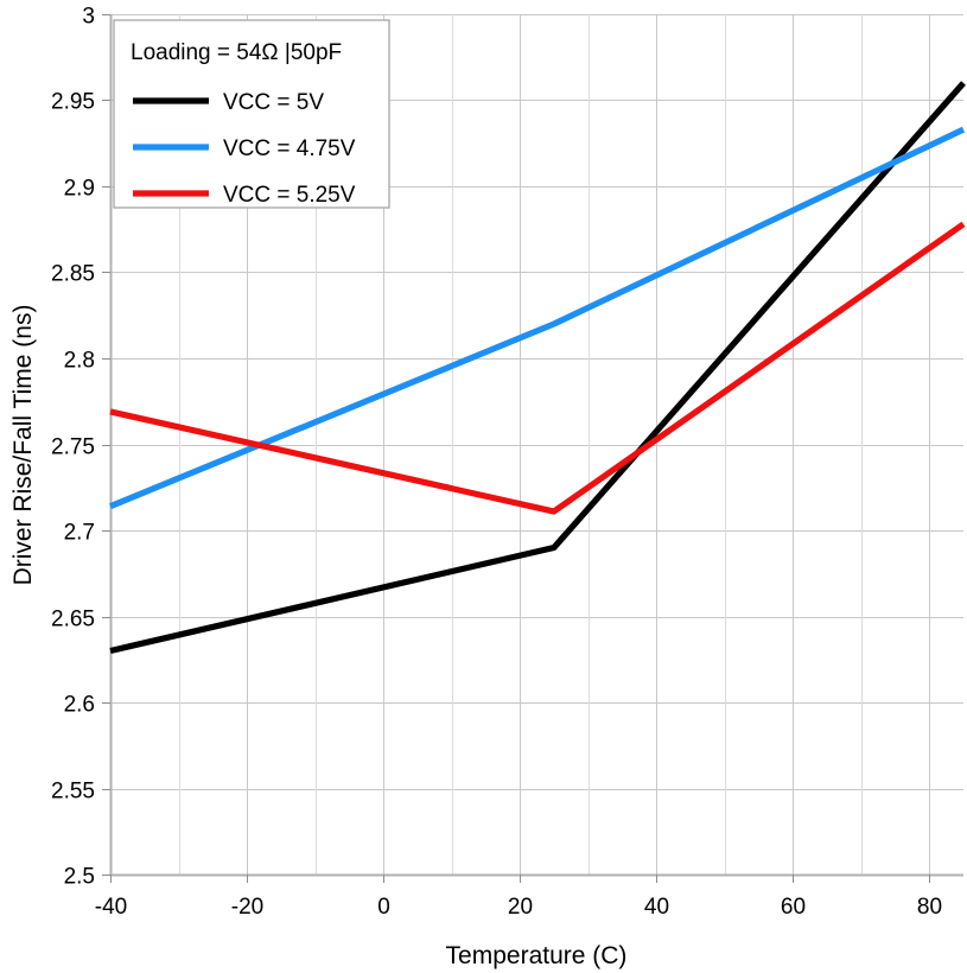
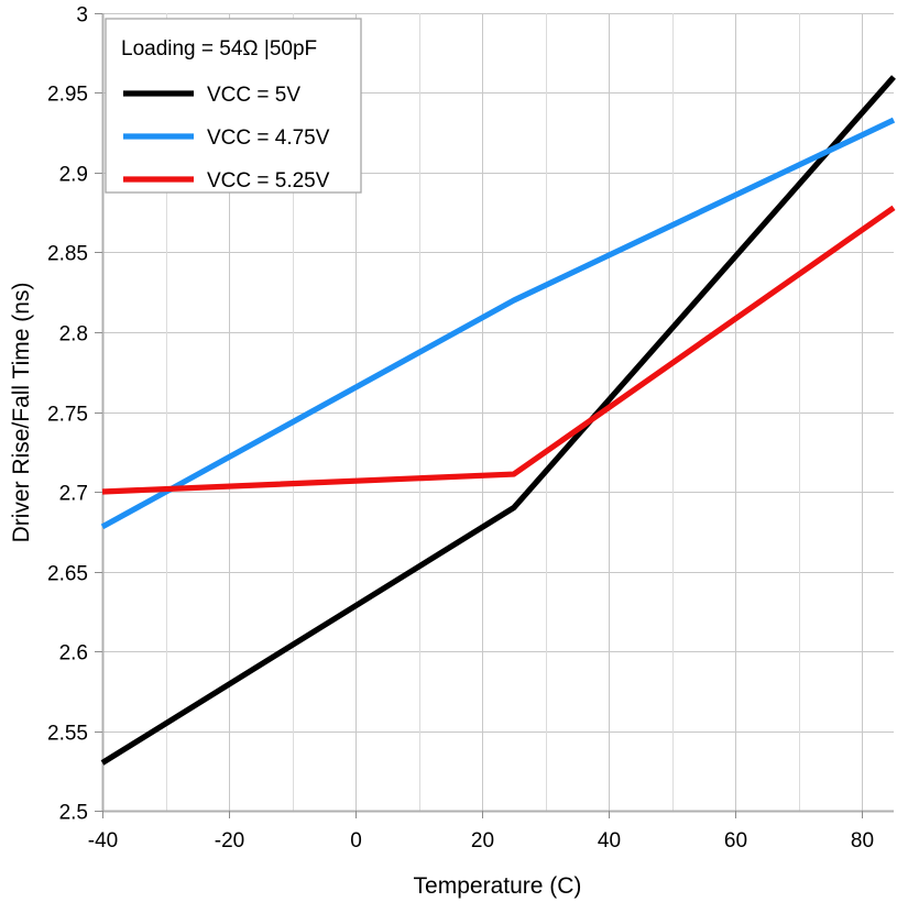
VCC = 5V/-40: 2.63 -> 2.53
VCC = 4.75V/-40: 2.714 -> 2.678
VCC = 5.25V/-40: 2.769 -> 2.700
